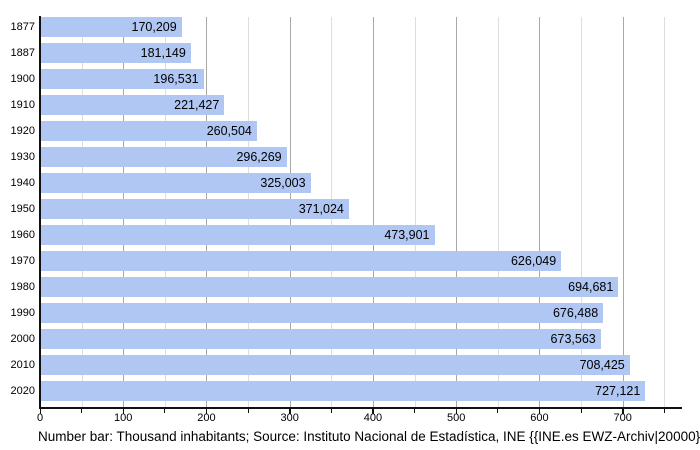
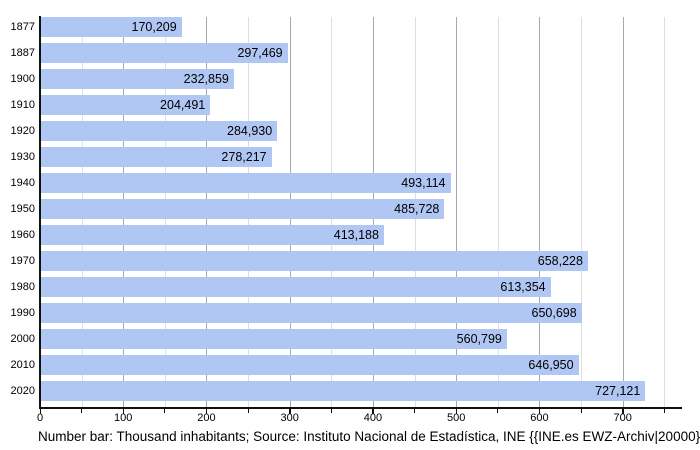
1887: 181,149 -> 297,469
1900: 196,531 -> 232,859
1910: 221,427 -> 204,491
1920: 260,504 -> 284,930
1930: 296,269 -> 278,217
1940: 325,003 -> 493,114
1950: 371,024 -> 485,728
1960: 473,901 -> 413,188
1970: 626,049 -> 658,228
1980: 694,681 -> 613,354
1990: 676,488 -> 650,698
2000: 673,563 -> 560,799
2010: 708,425 -> 646,950
